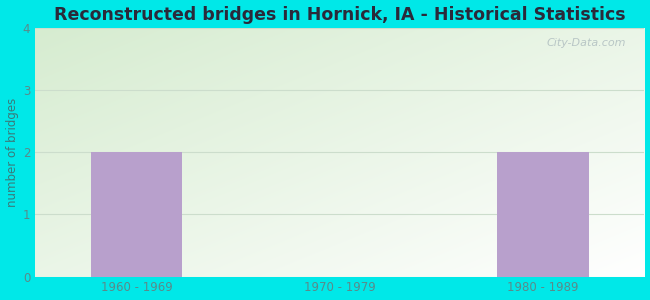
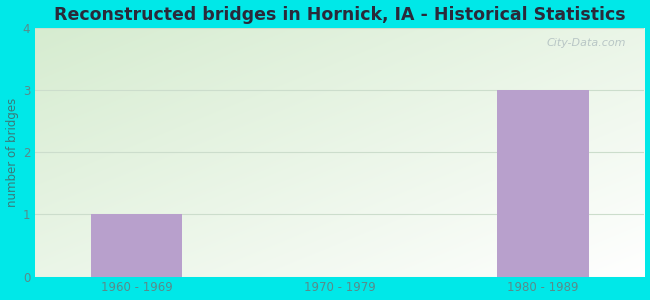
1960 - 1969: 2 -> 1
1980 - 1989: 2 -> 3
